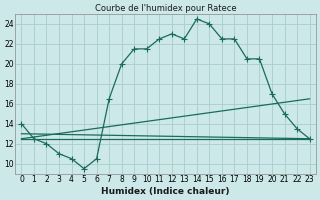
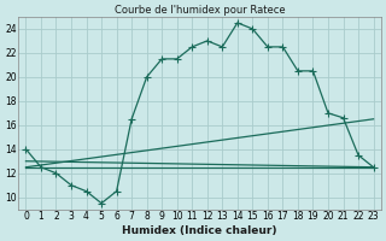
21: 15.0 -> 16.6
